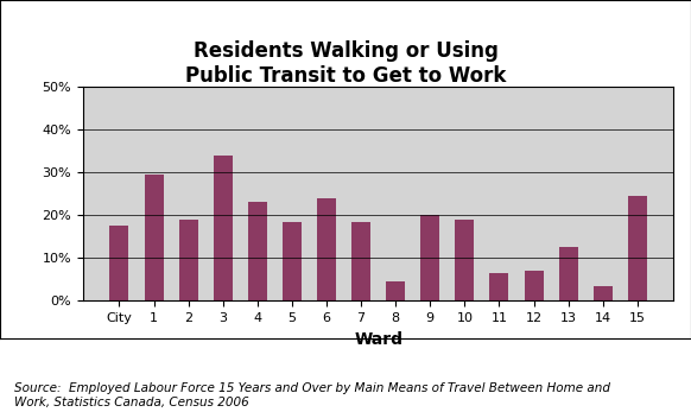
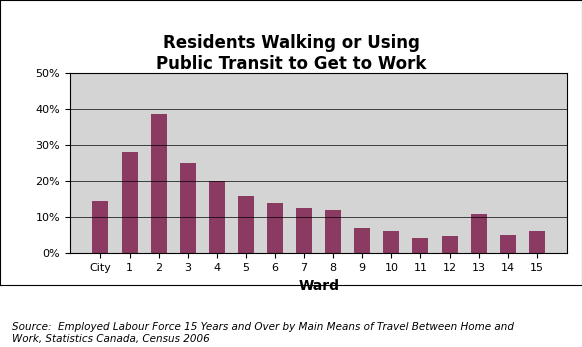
City: 17.5% -> 14.5%
1: 29.5% -> 28.0%
2: 19.0% -> 38.5%
3: 34.0% -> 25.0%
4: 23.0% -> 20.0%
5: 18.5% -> 16.0%
6: 24.0% -> 14.0%
7: 18.5% -> 12.5%
8: 4.5% -> 12.0%
9: 20.0% -> 7.0%
10: 19.0% -> 6.3%
11: 6.5% -> 4.2%
12: 7.0% -> 4.8%
13: 12.5% -> 11.0%
14: 3.5% -> 5.0%
15: 24.5% -> 6.2%
